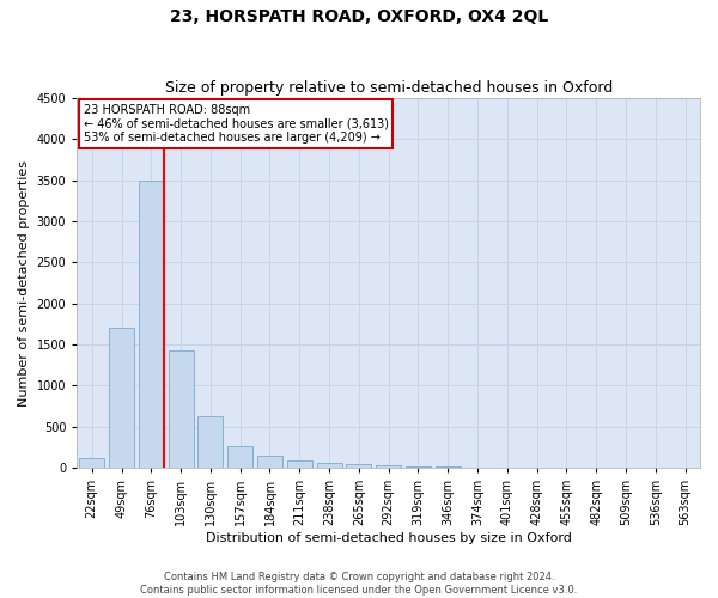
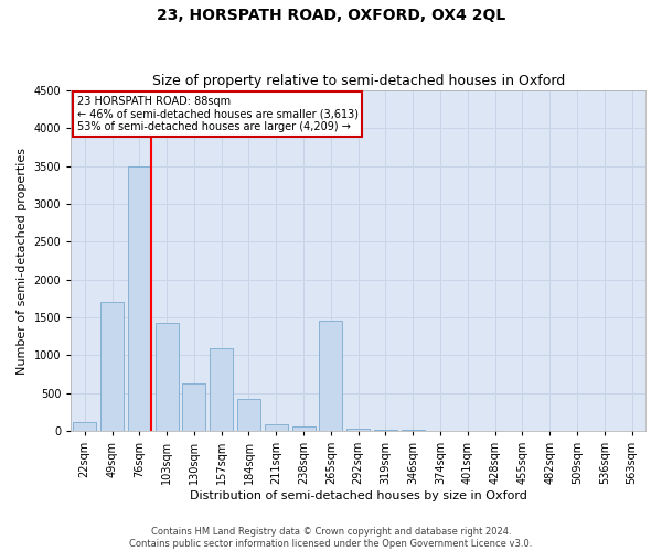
157sqm: 270 -> 1100
184sqm: 150 -> 420
265sqm: 50 -> 1460
